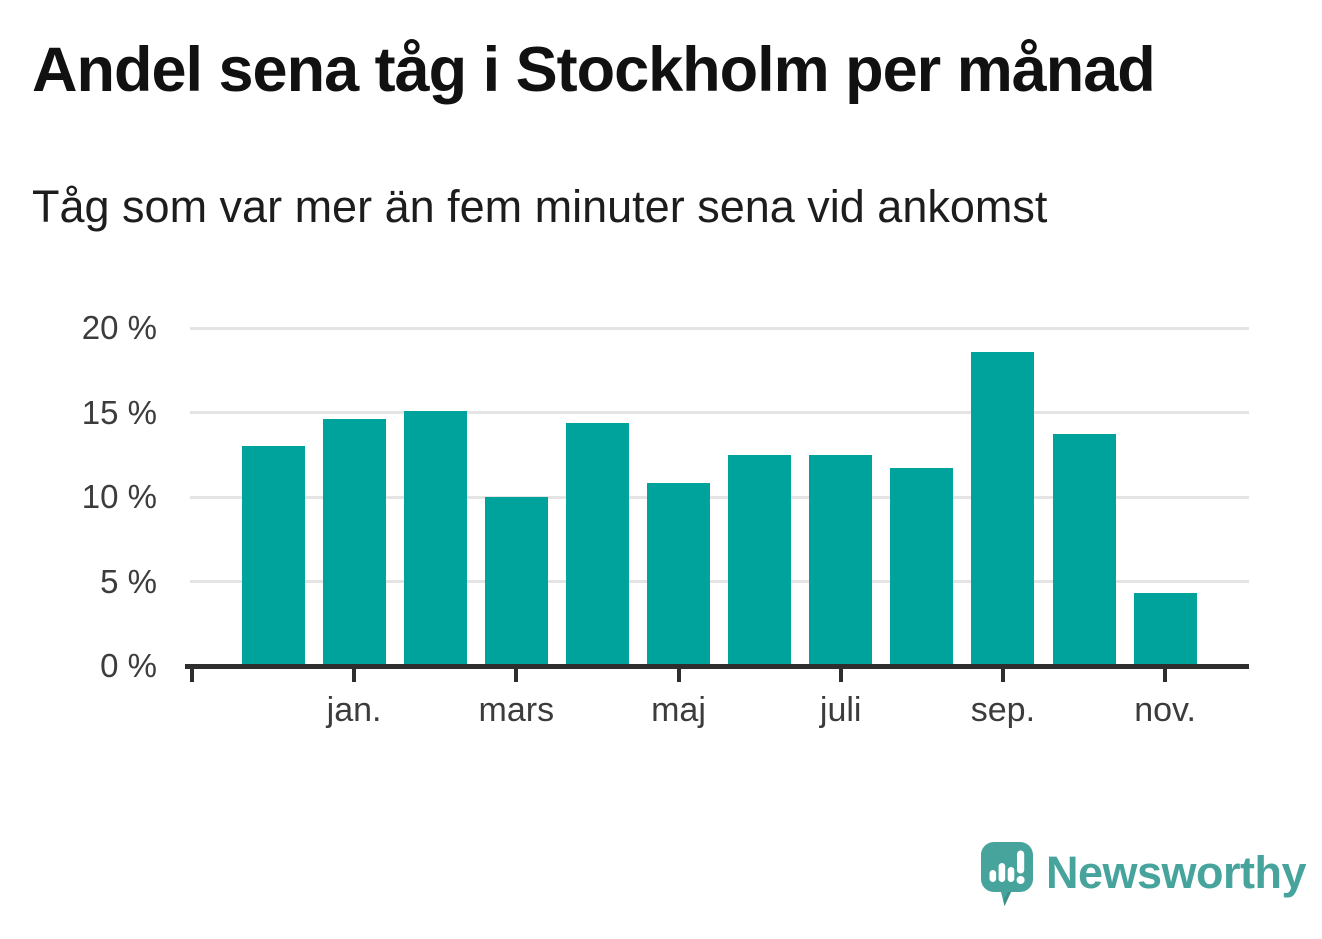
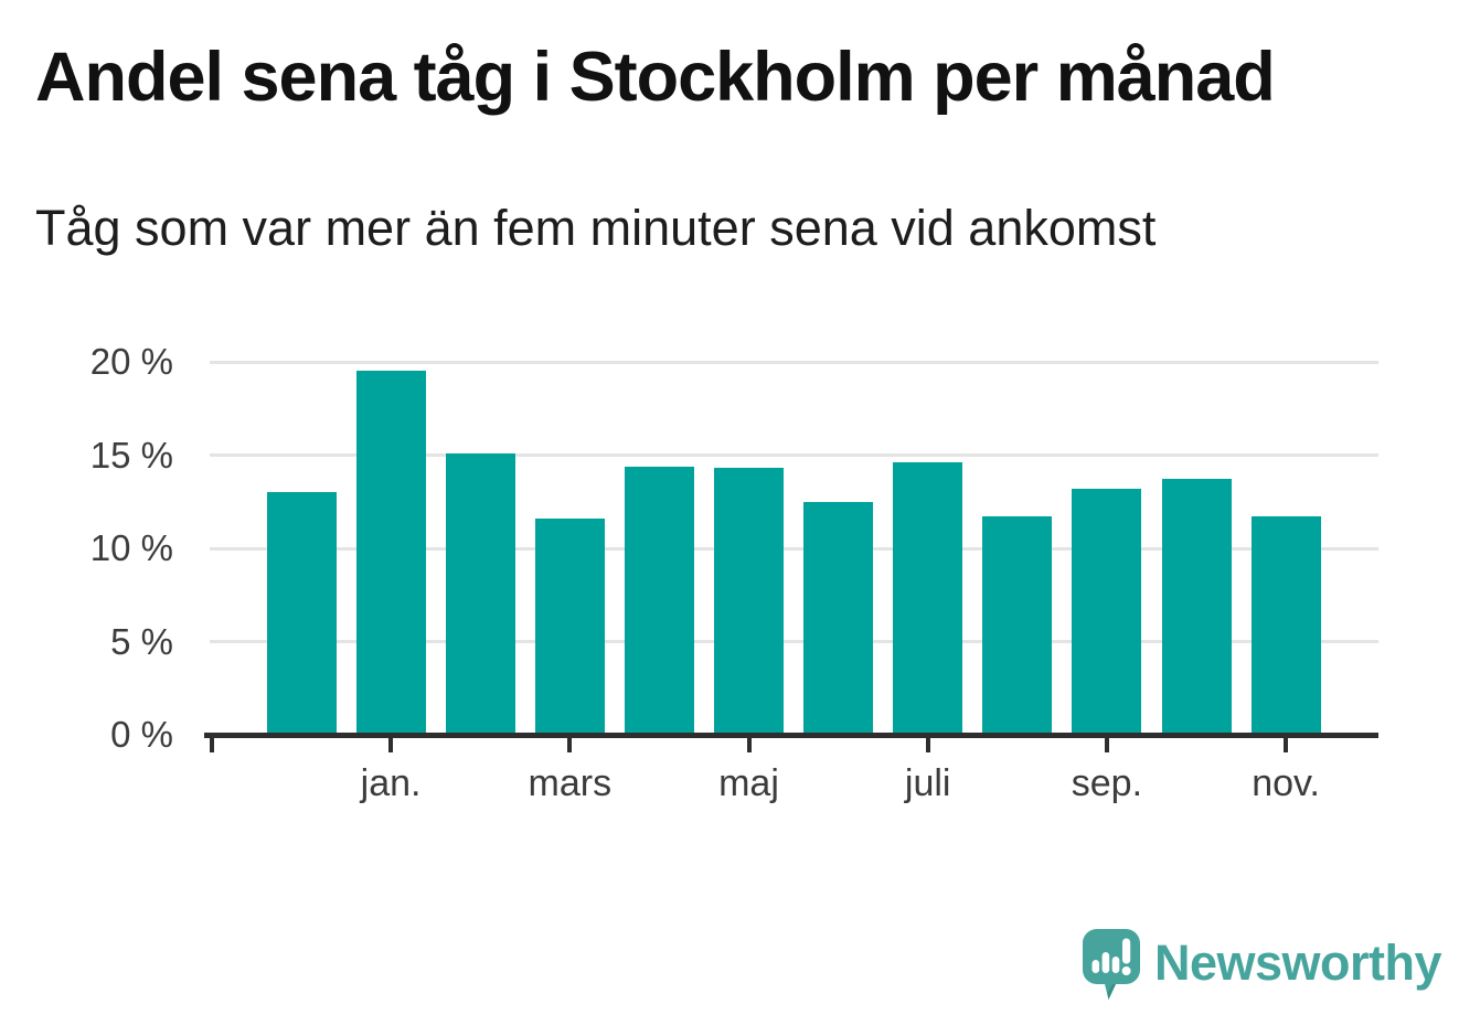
jan.: 14.6% -> 19.5%
mars: 10.0% -> 11.6%
maj: 10.8% -> 14.3%
juli: 12.5% -> 14.6%
sep.: 18.6% -> 13.2%
nov.: 4.3% -> 11.7%
